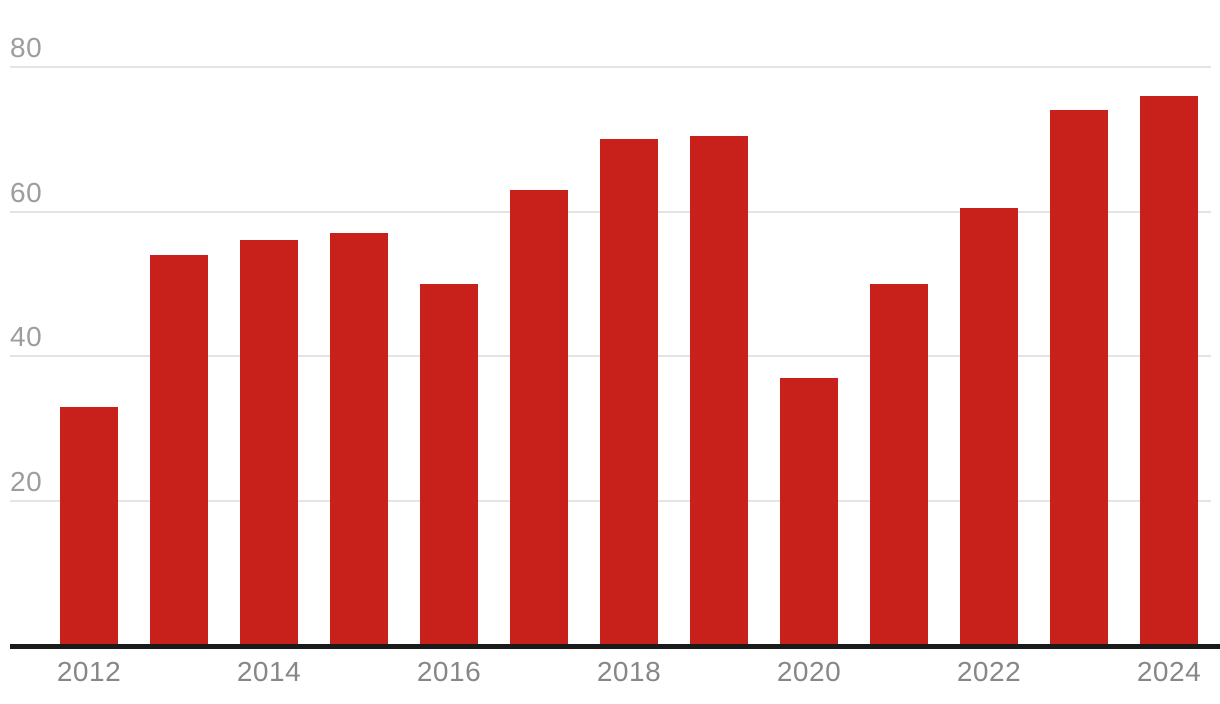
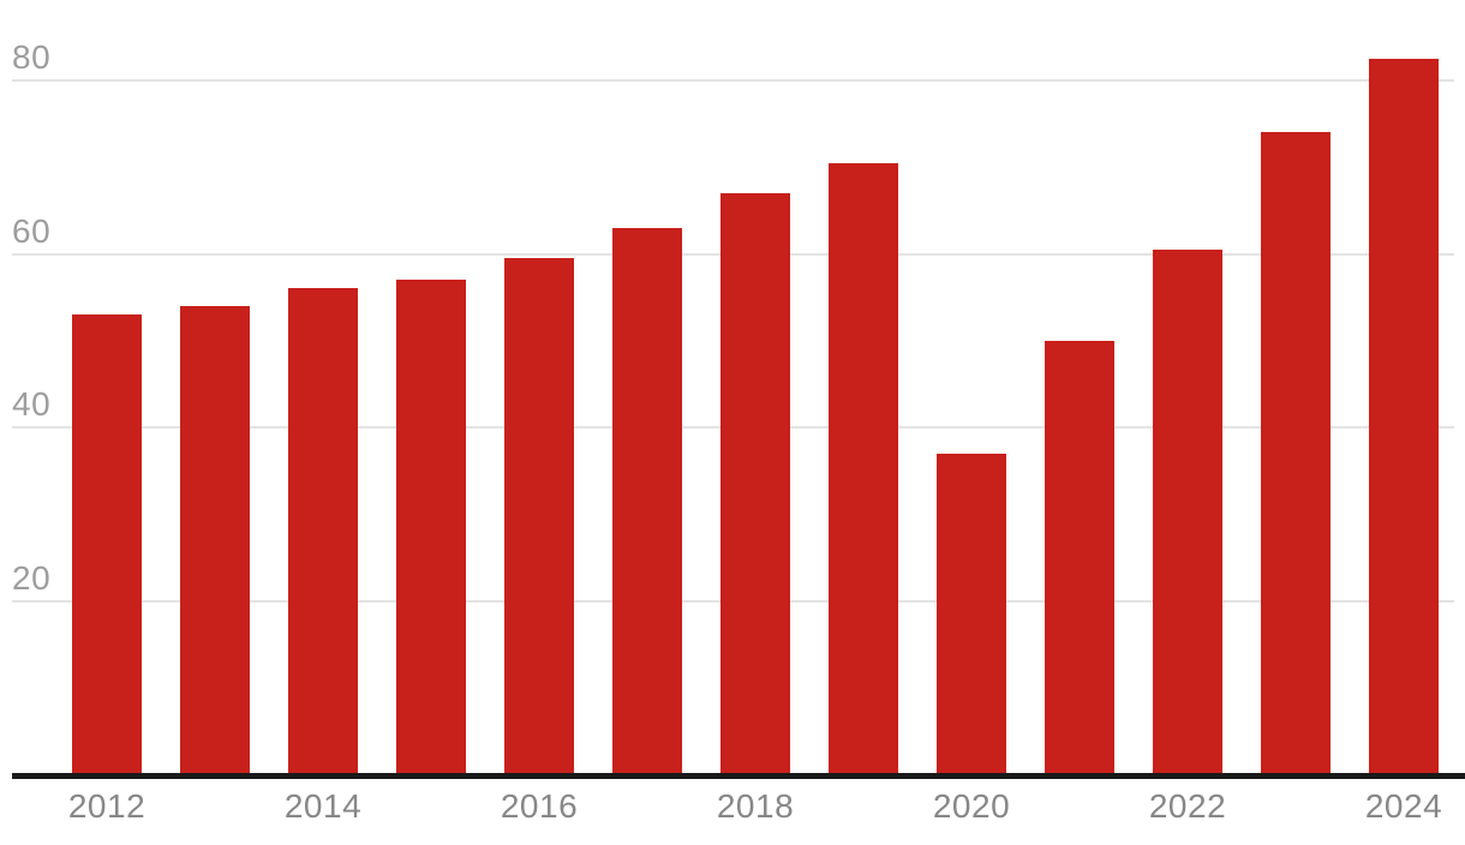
2012: 33 -> 53
2016: 50 -> 60
2018: 70 -> 67
2024: 76 -> 82
